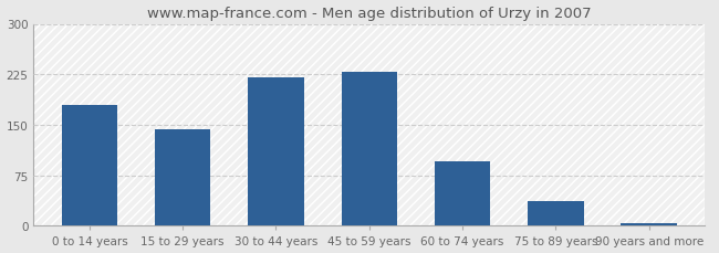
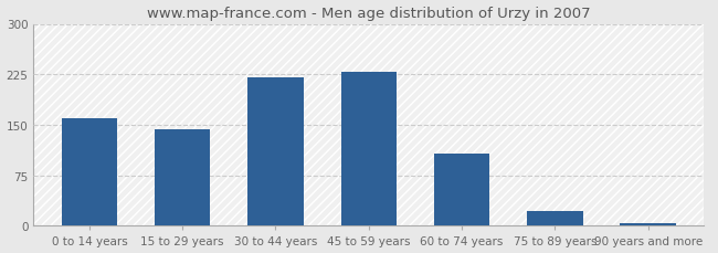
0 to 14 years: 180 -> 160
60 to 74 years: 96 -> 107
75 to 89 years: 36 -> 22
